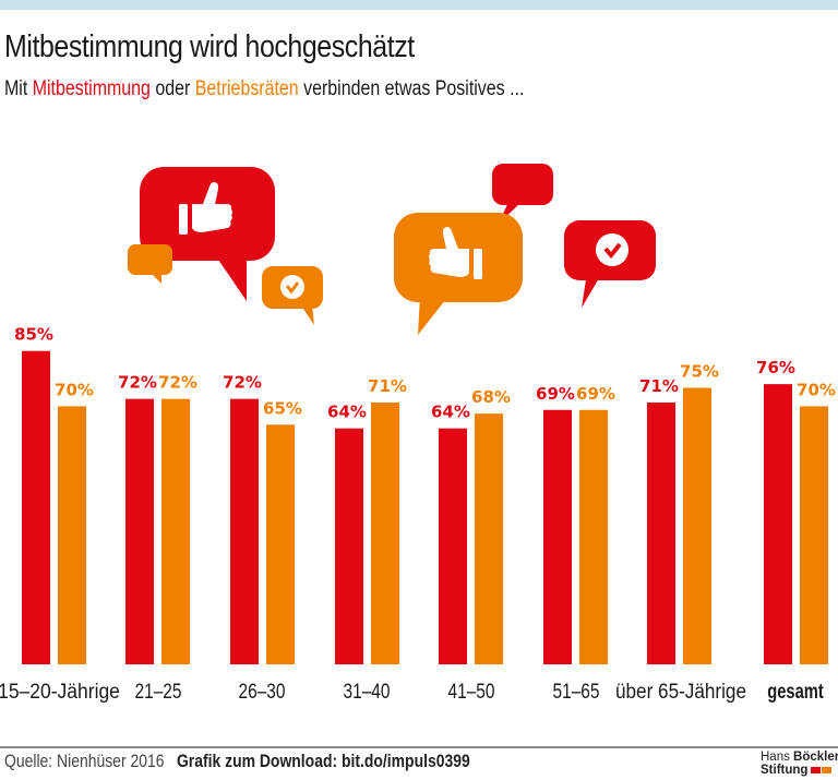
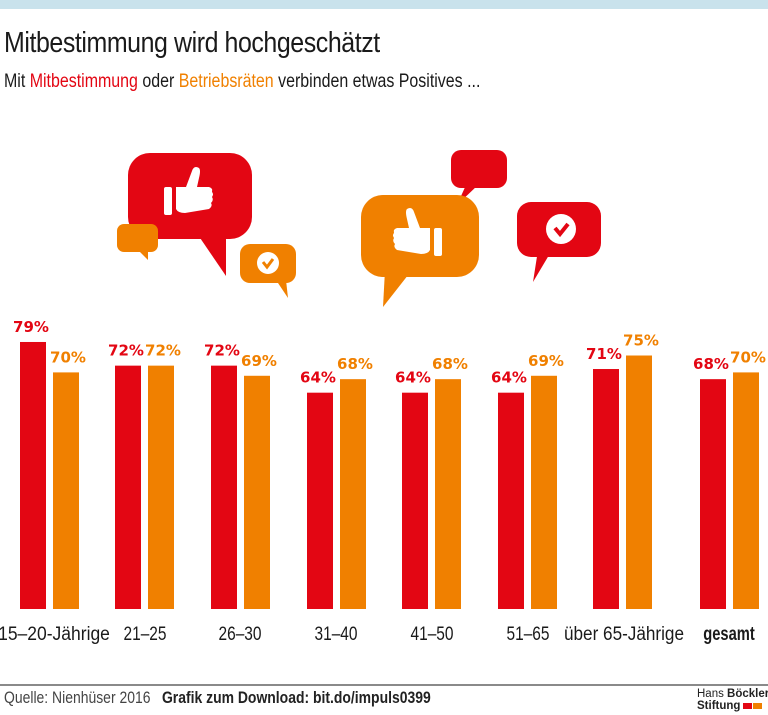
Mitbestimmung/15–20-Jährige: 85% -> 79%
Betriebsräten/26–30: 65% -> 69%
Betriebsräten/31–40: 71% -> 68%
Mitbestimmung/51–65: 69% -> 64%
Mitbestimmung/gesamt: 76% -> 68%
